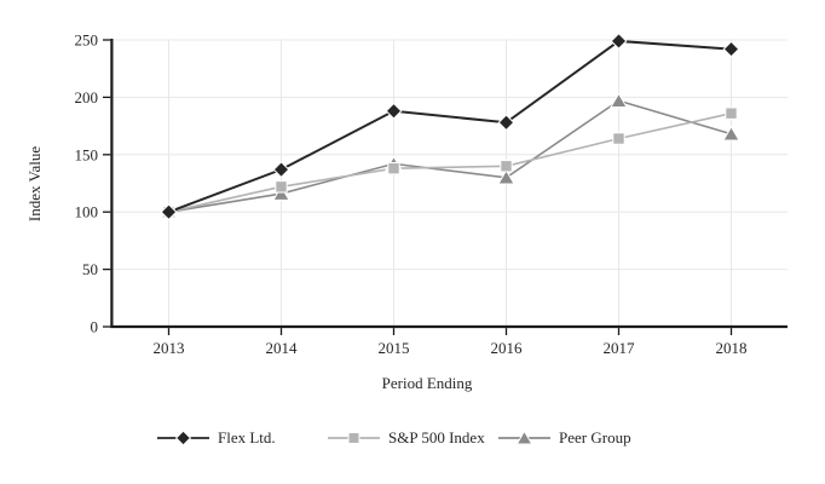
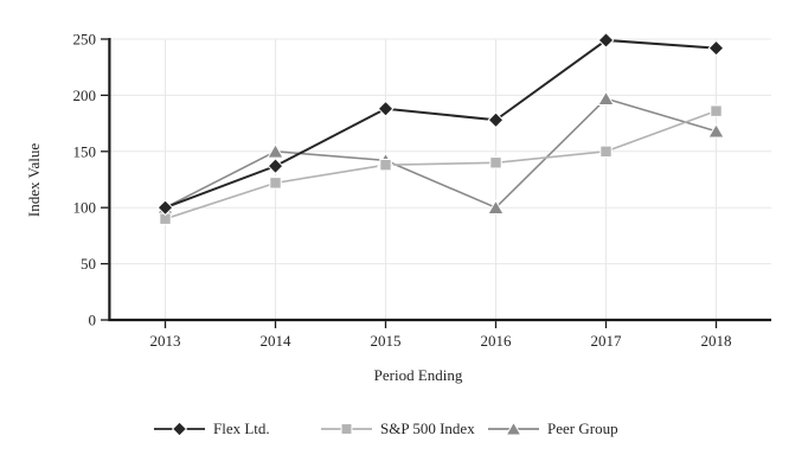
S&P 500 Index/2013: 100 -> 90
Peer Group/2014: 120 -> 150
Peer Group/2016: 130 -> 100
S&P 500 Index/2017: 160 -> 150
